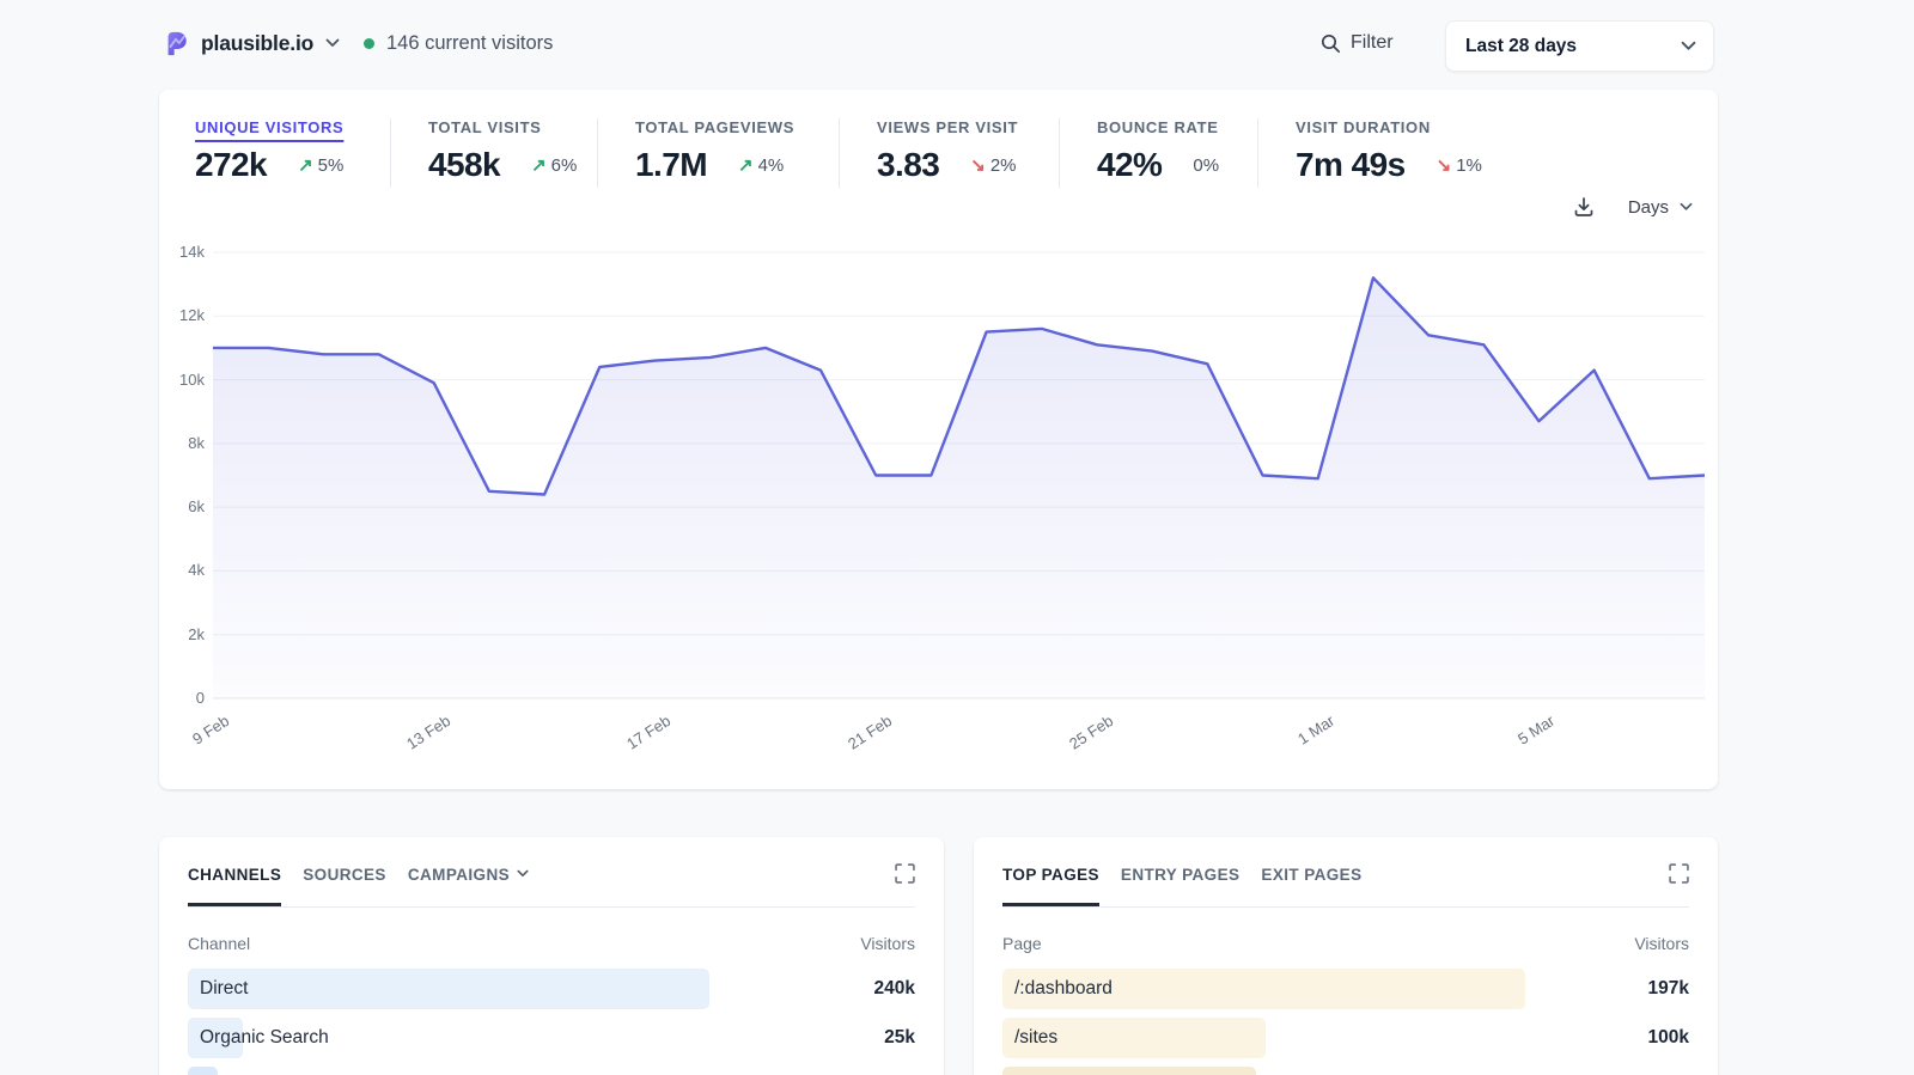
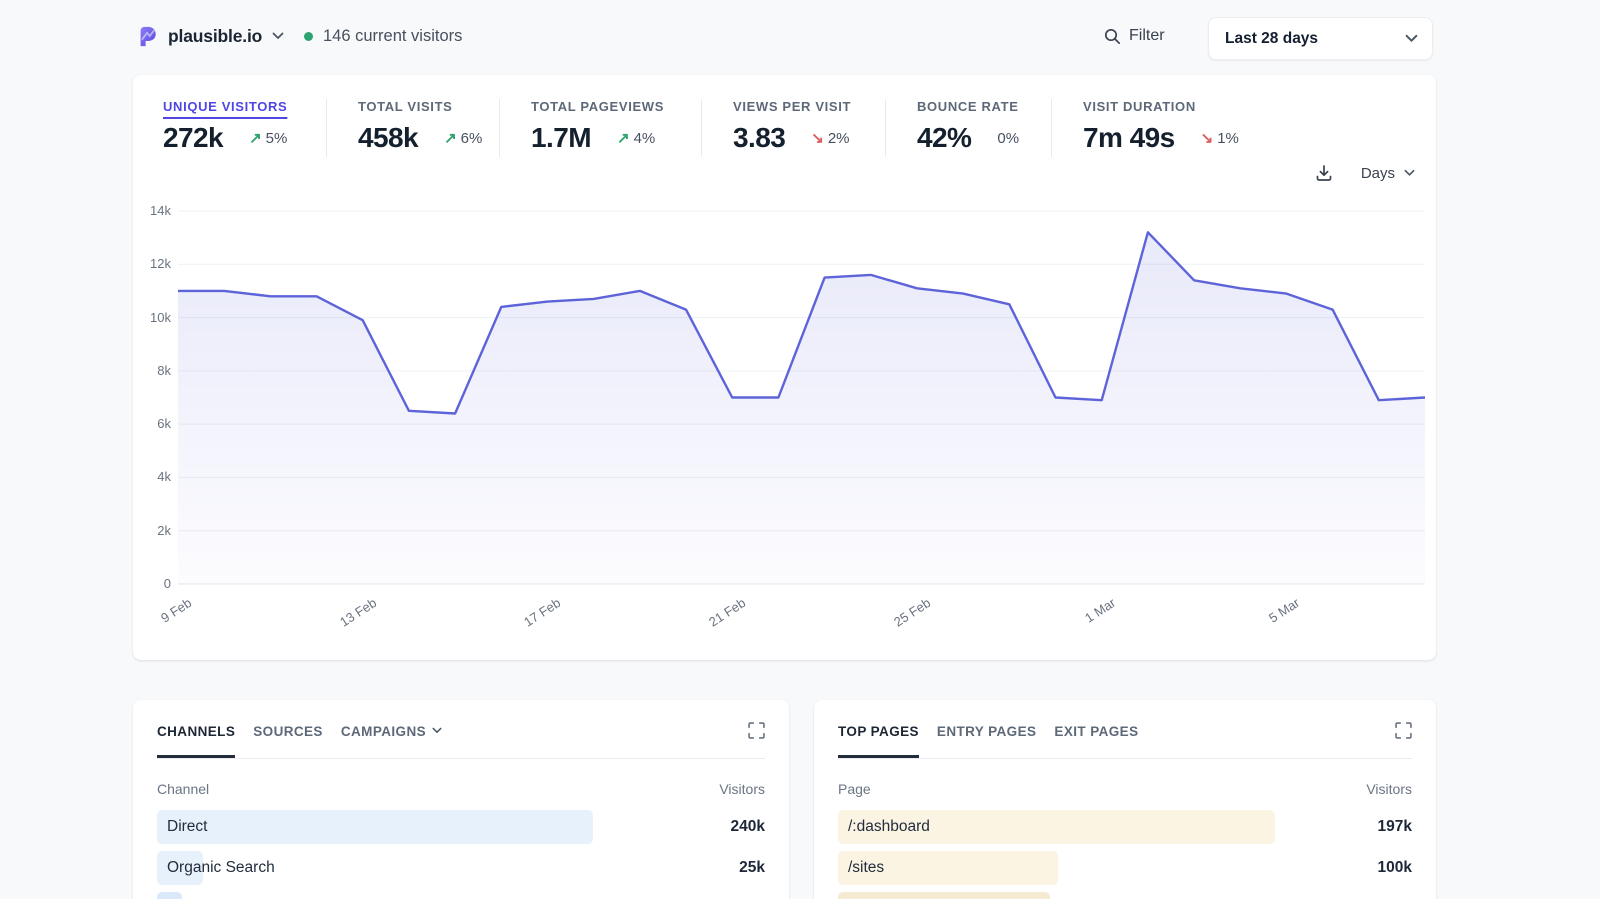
5 Mar: 8.7k -> 10.9k
